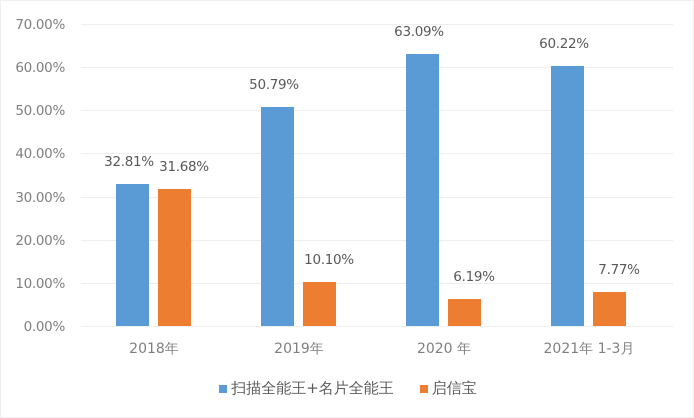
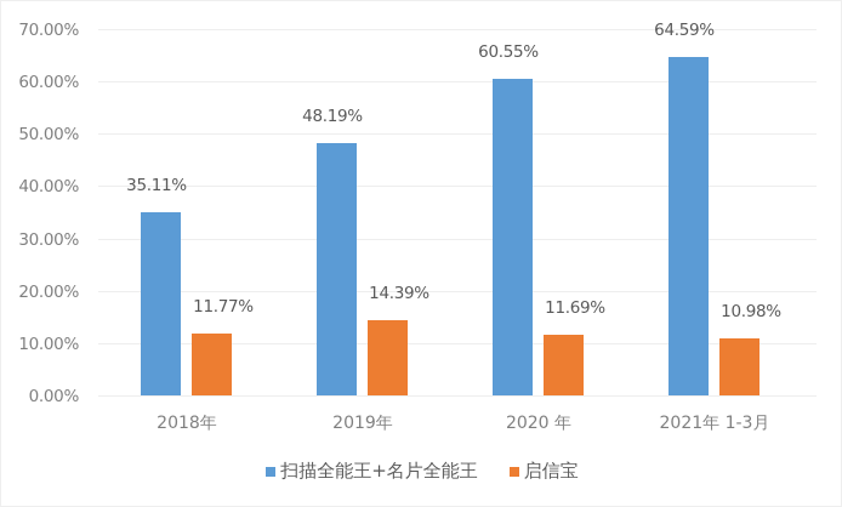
扫描全能王+名片全能王/2018年: 32.81% -> 35.11%
启信宝/2018年: 31.68% -> 11.77%
扫描全能王+名片全能王/2019年: 50.79% -> 48.19%
启信宝/2019年: 10.10% -> 14.39%
扫描全能王+名片全能王/2020 年: 63.09% -> 60.55%
启信宝/2020 年: 6.19% -> 11.69%
扫描全能王+名片全能王/2021年 1-3月: 60.22% -> 64.59%
启信宝/2021年 1-3月: 7.77% -> 10.98%
